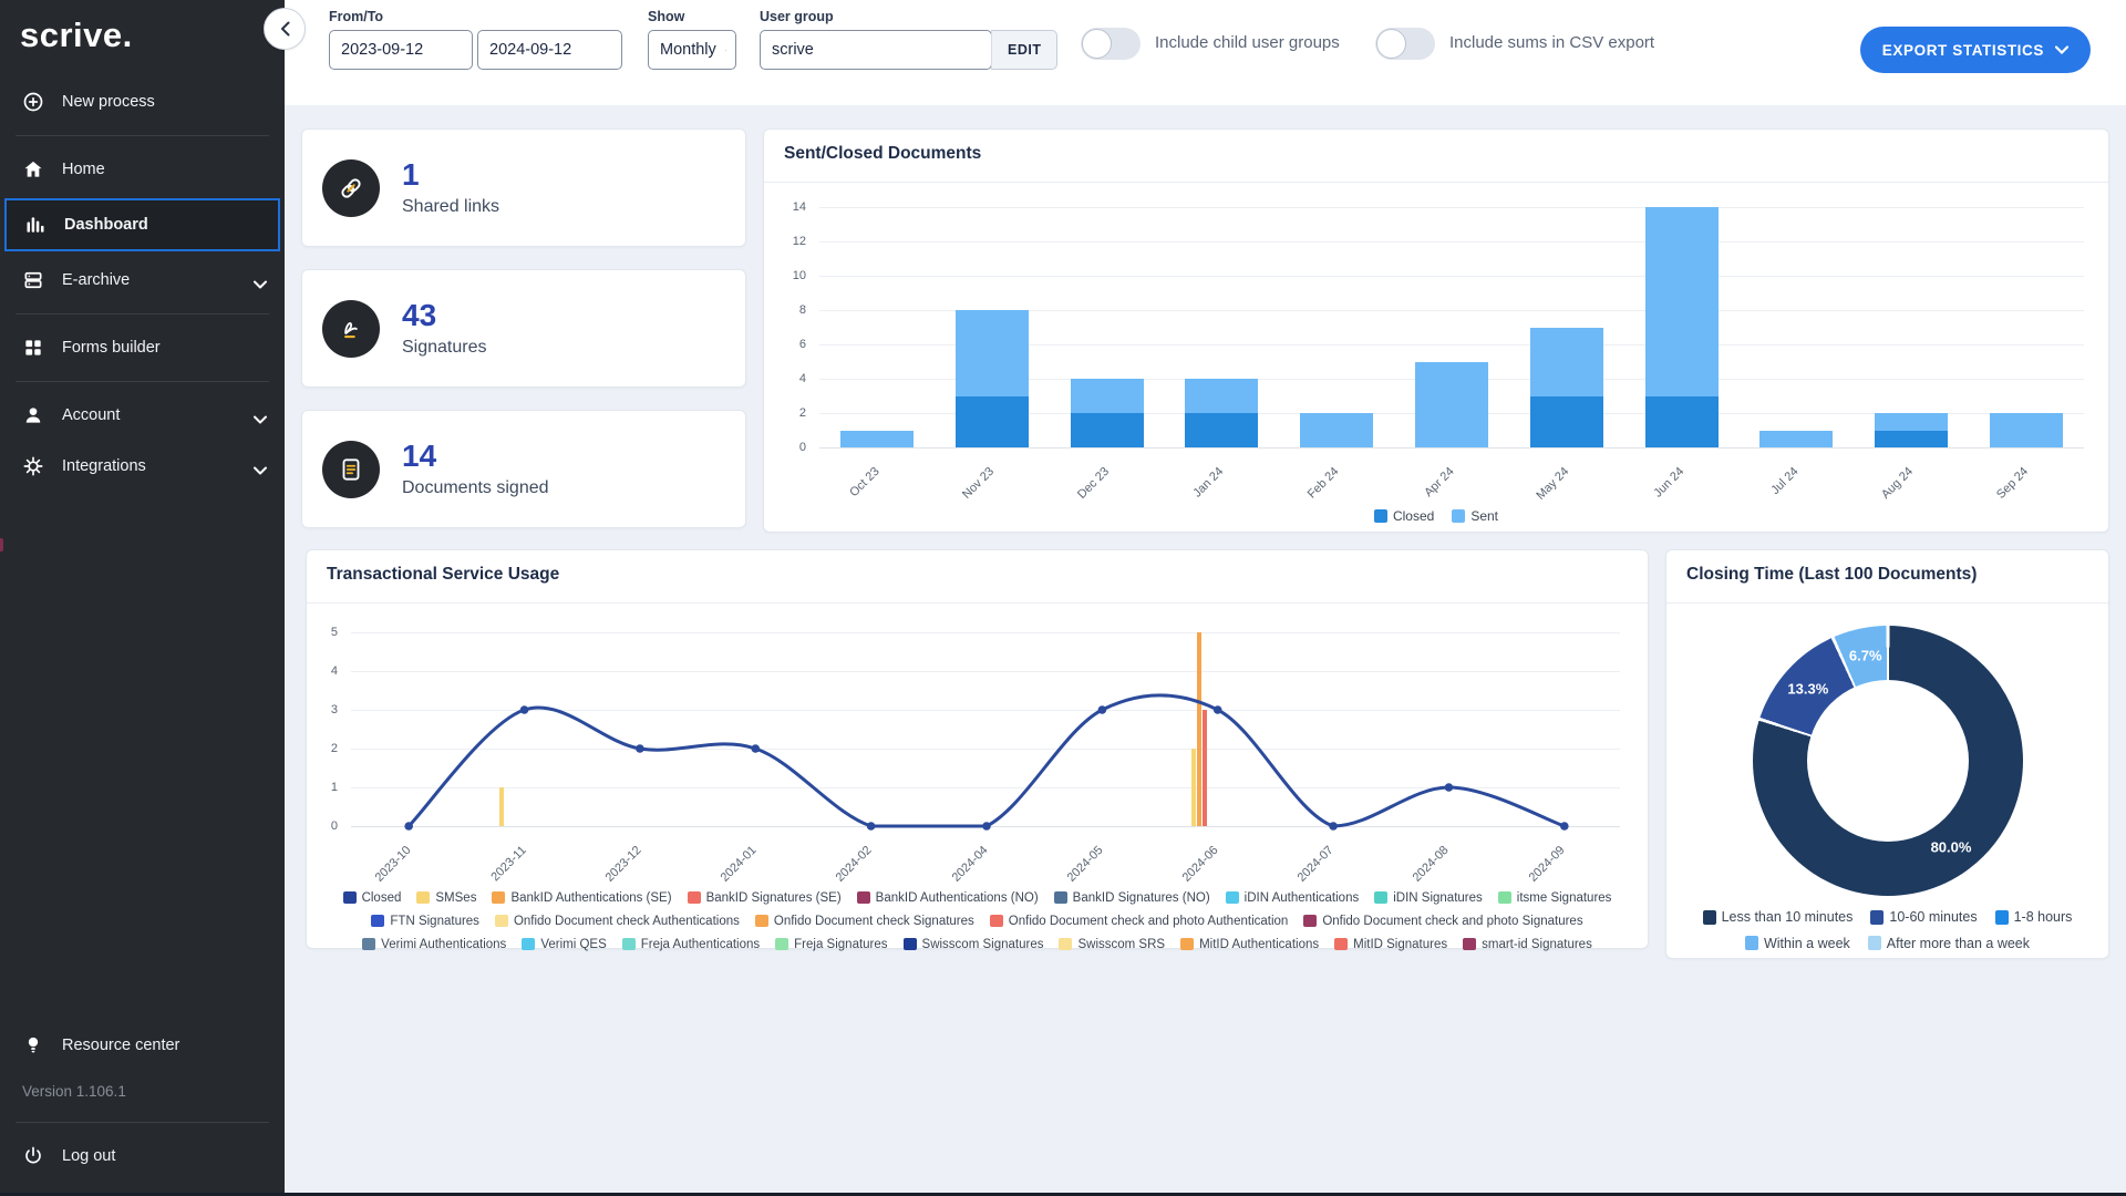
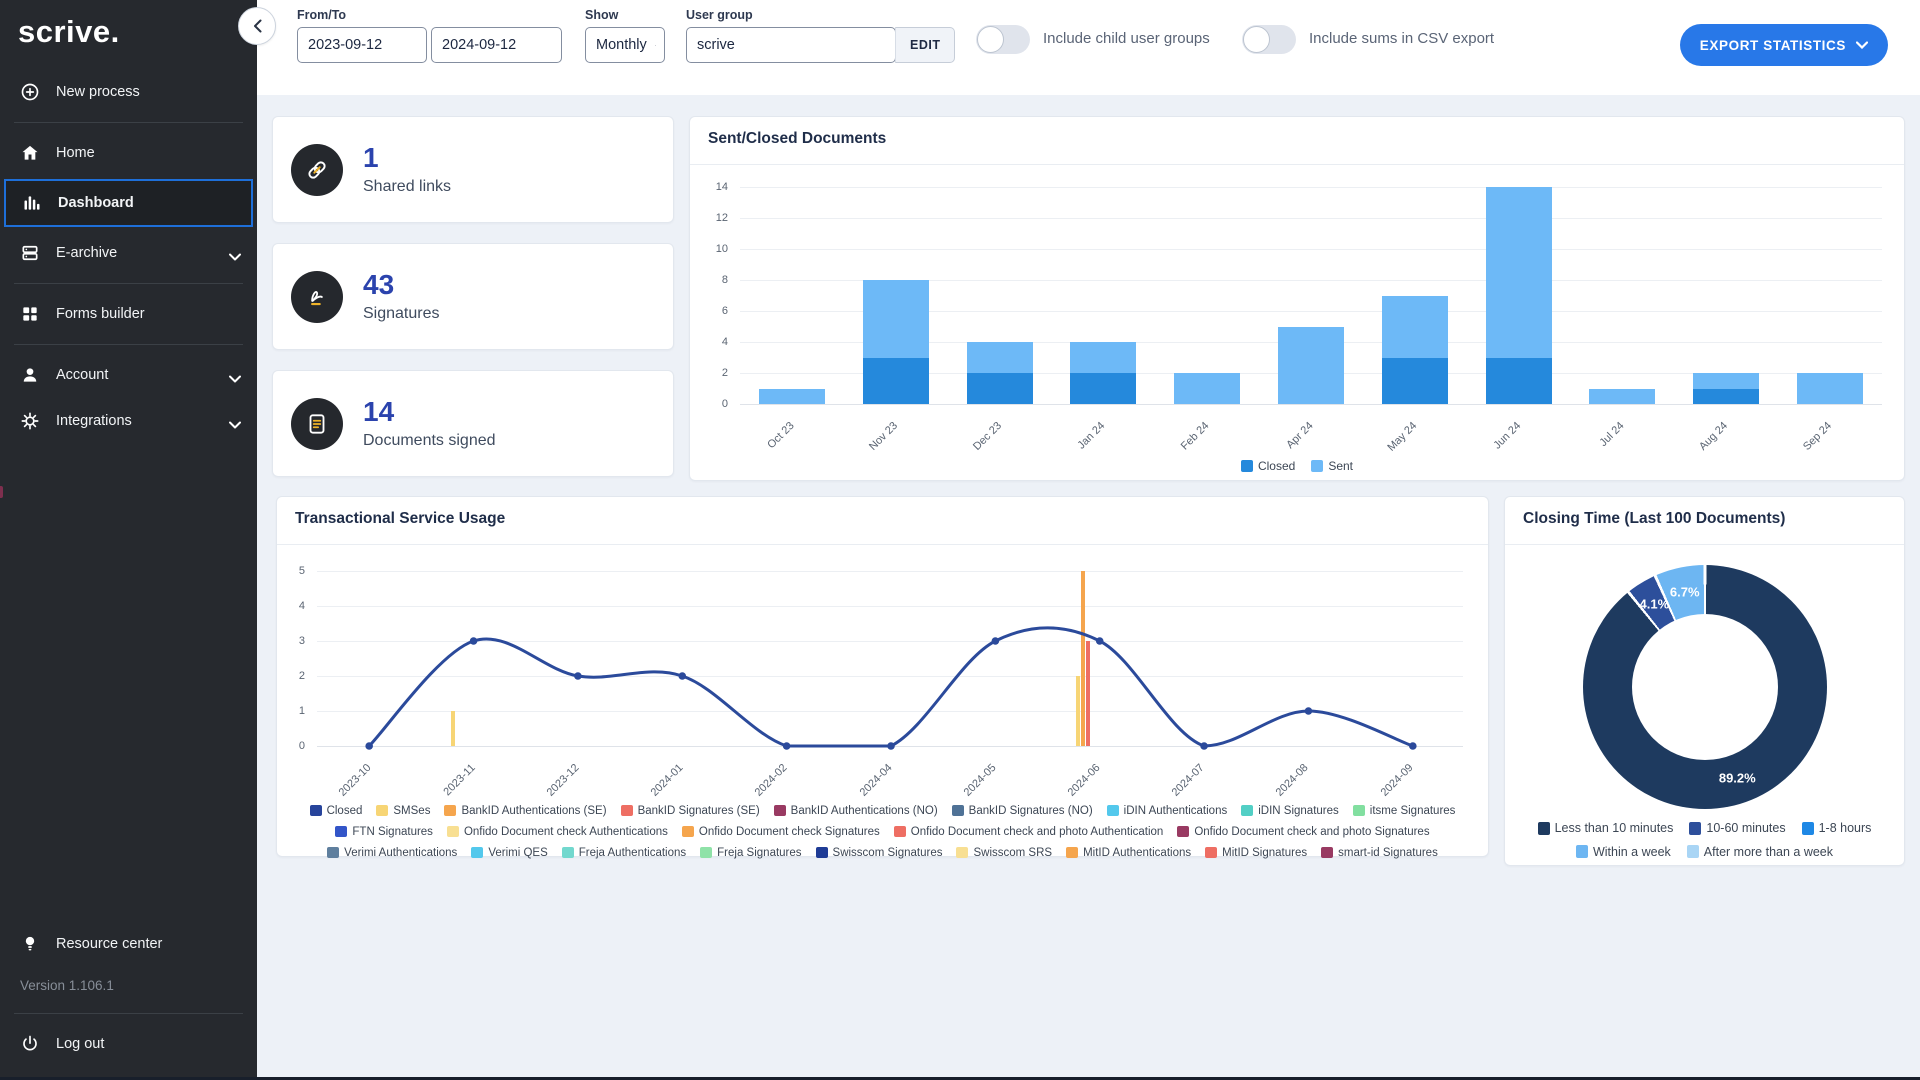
Closing Time (Last 100 Documents)/Less than 10 minutes: 80.0% -> 89.2%
Closing Time (Last 100 Documents)/10-60 minutes: 13.3% -> 4.1%
